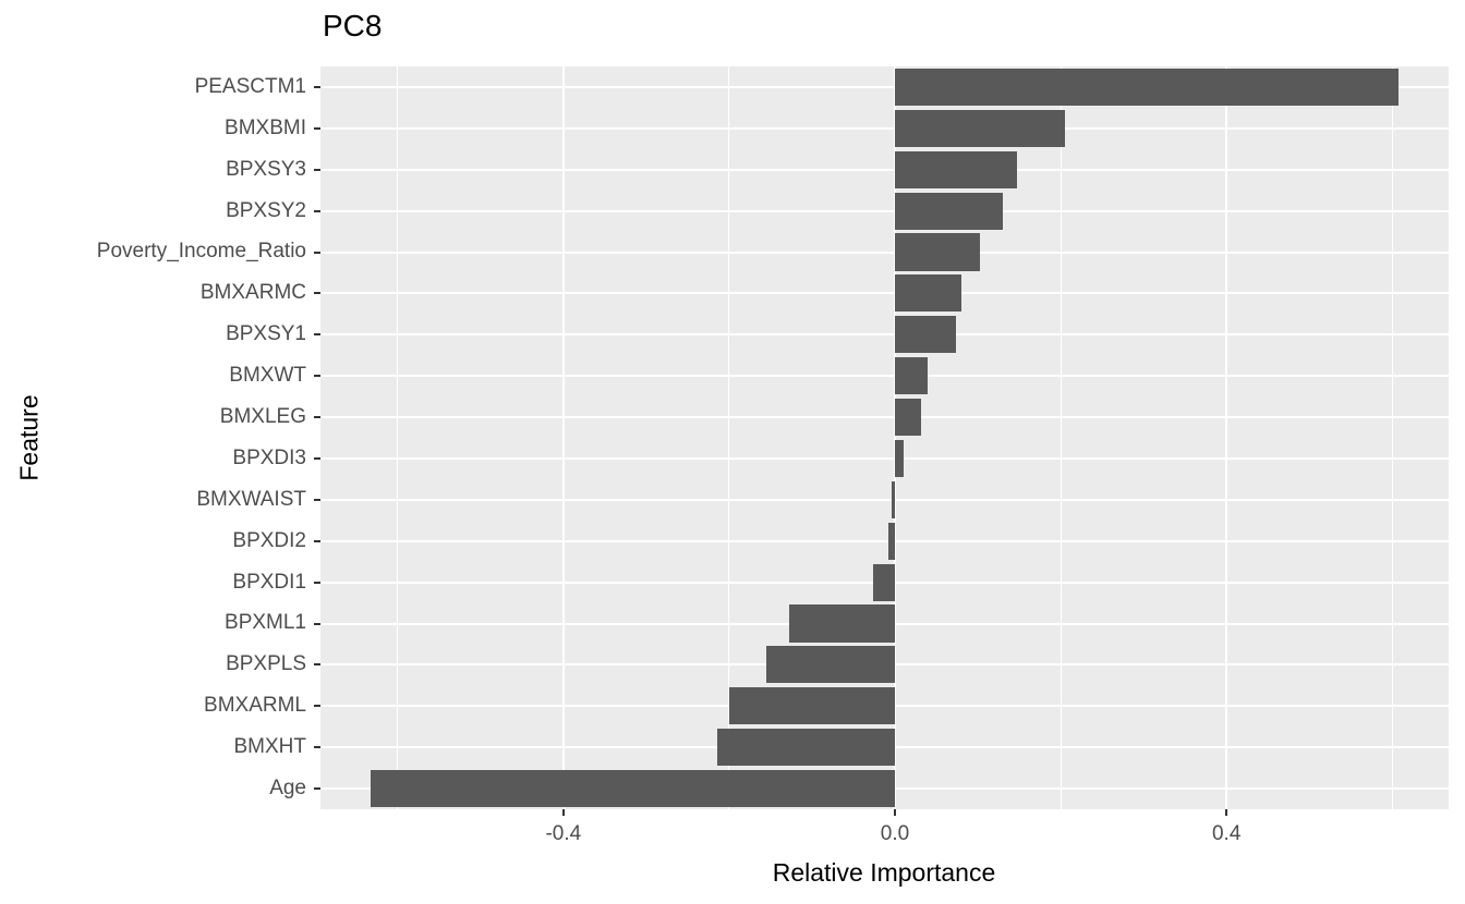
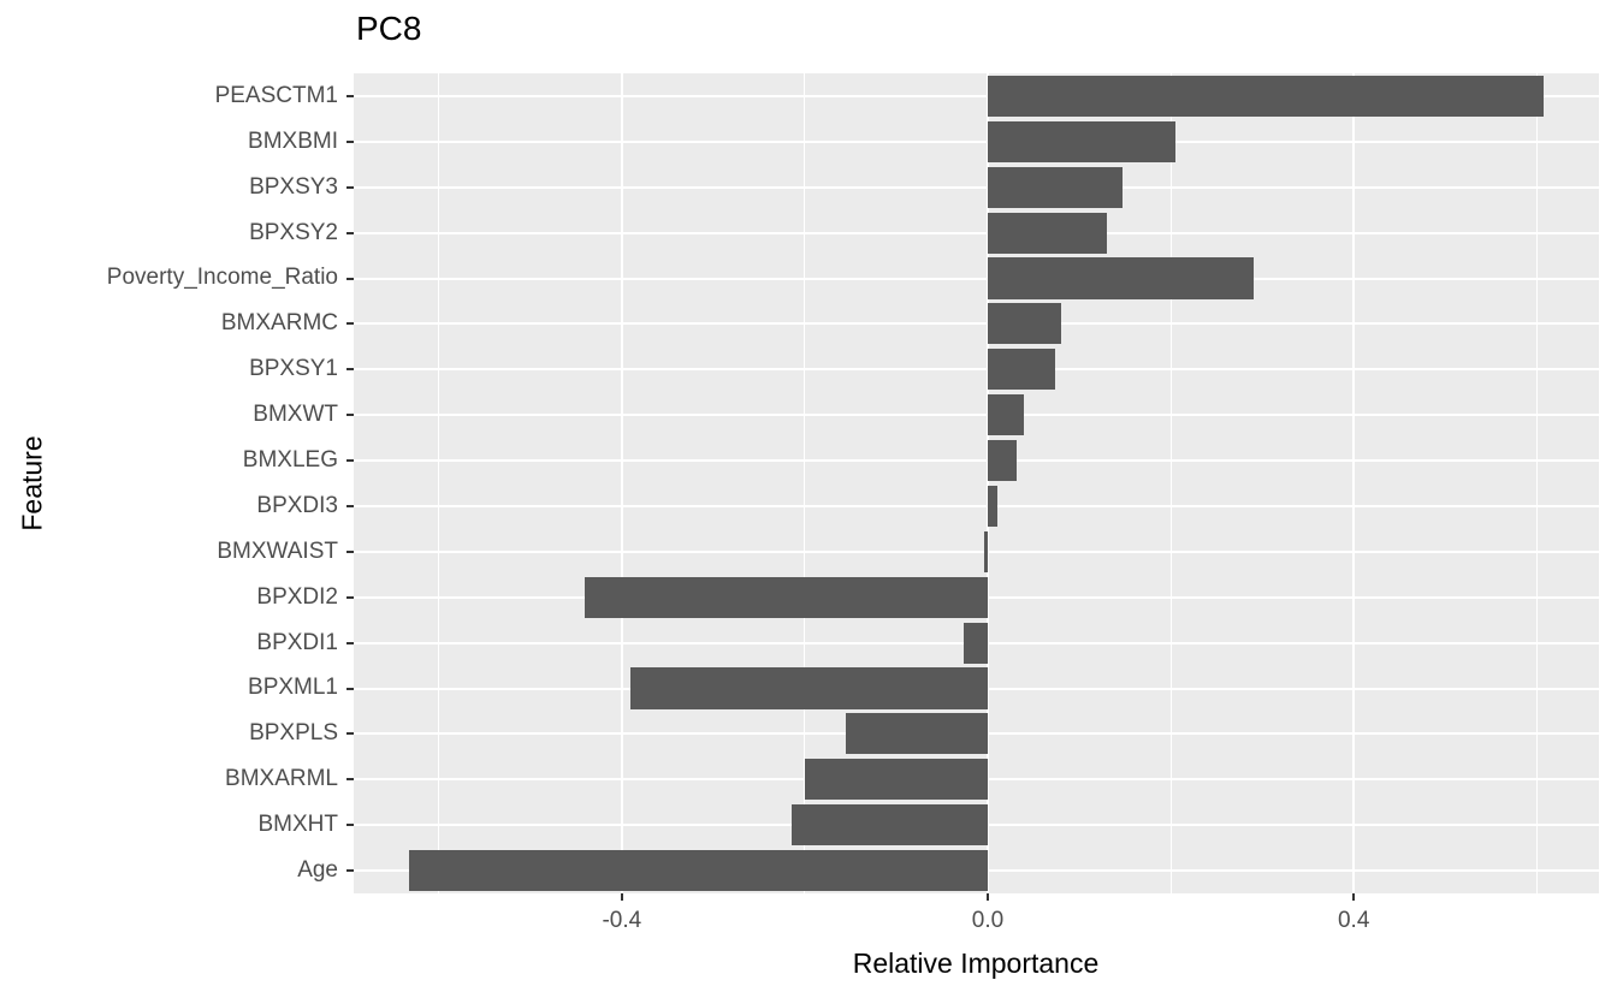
Poverty_Income_Ratio: 0.10 -> 0.29
BPXDI2: -0.01 -> -0.44
BPXML1: -0.13 -> -0.39
